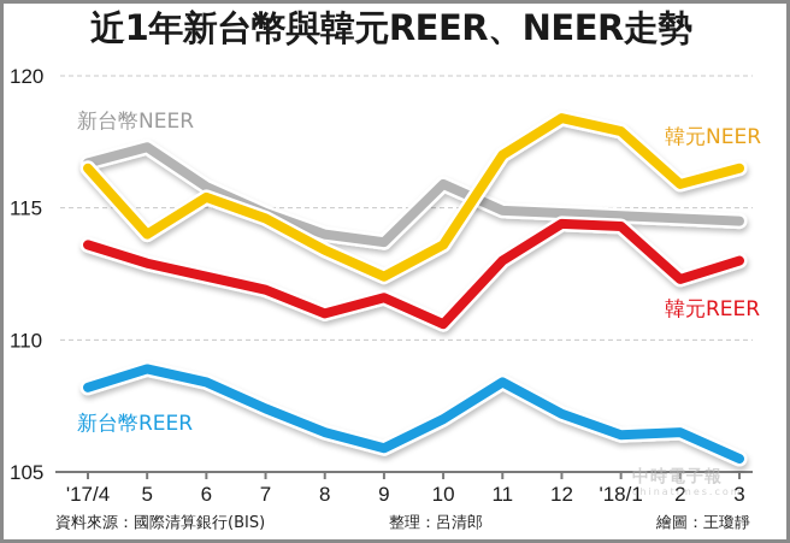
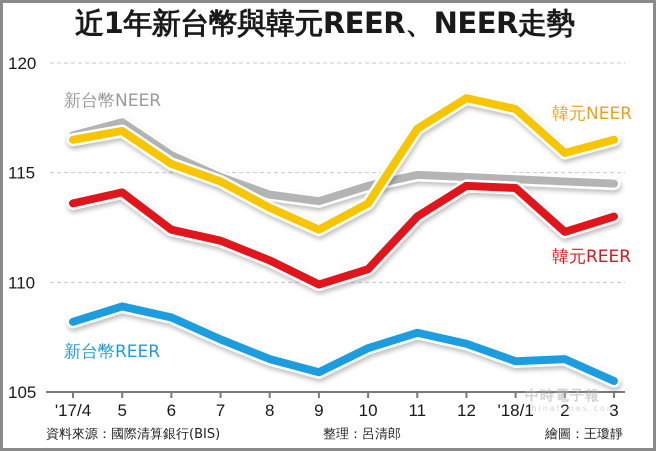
韓元NEER/5: 114.0 -> 116.9
韓元REER/5: 112.9 -> 114.1
韓元REER/9: 111.6 -> 109.9
新台幣NEER/10: 115.9 -> 114.4
新台幣REER/11: 108.4 -> 107.7
